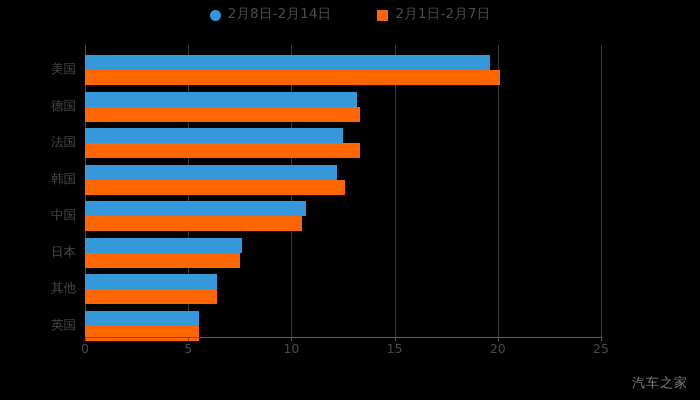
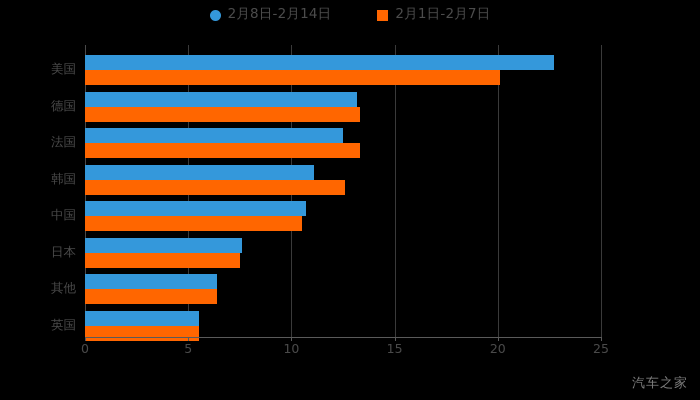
2月8日-2月14日/美国: 19.6 -> 22.7
2月8日-2月14日/韩国: 12.2 -> 11.1
